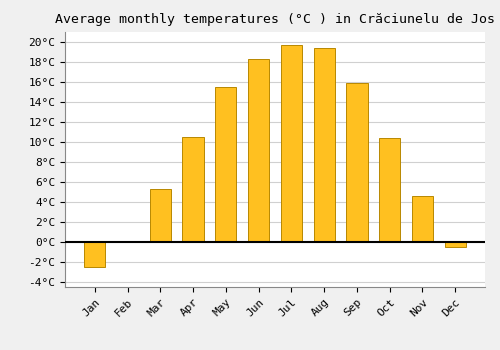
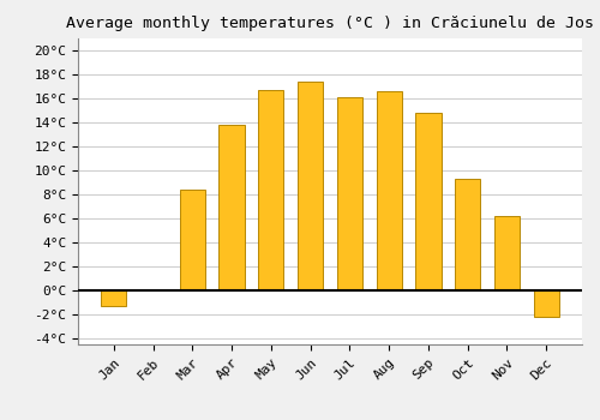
Jan: -2.5°C -> -1.3°C
Mar: 5.3°C -> 8.4°C
Apr: 10.5°C -> 13.8°C
May: 15.5°C -> 16.7°C
Jun: 18.3°C -> 17.4°C
Jul: 19.7°C -> 16.1°C
Aug: 19.4°C -> 16.6°C
Sep: 15.9°C -> 14.8°C
Oct: 10.4°C -> 9.3°C
Nov: 4.6°C -> 6.2°C
Dec: -0.5°C -> -2.2°C
